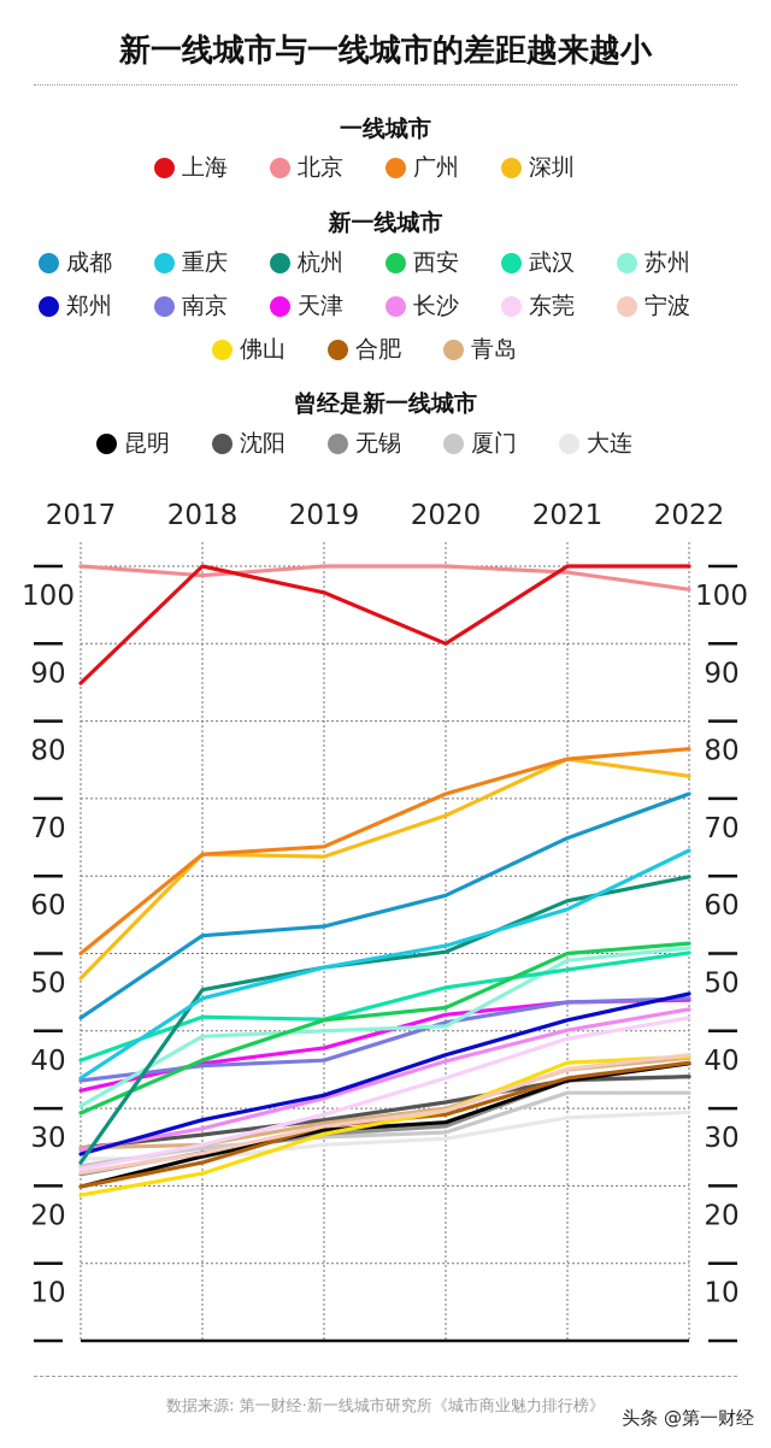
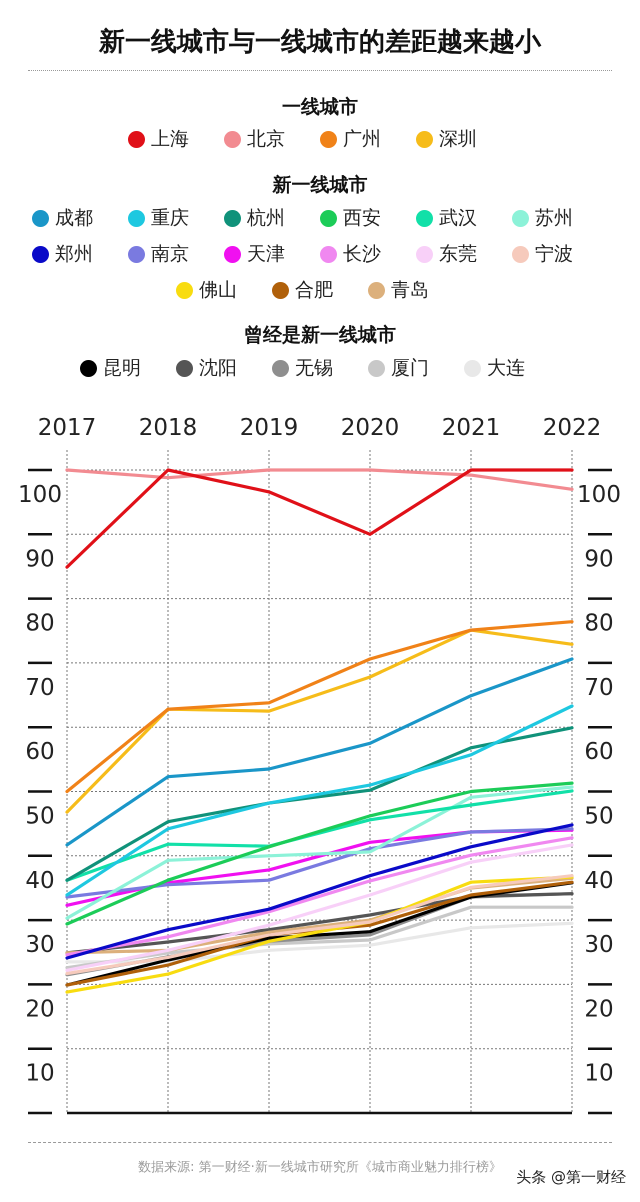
杭州/2017: 23 -> 36
西安/2020: 43 -> 46
